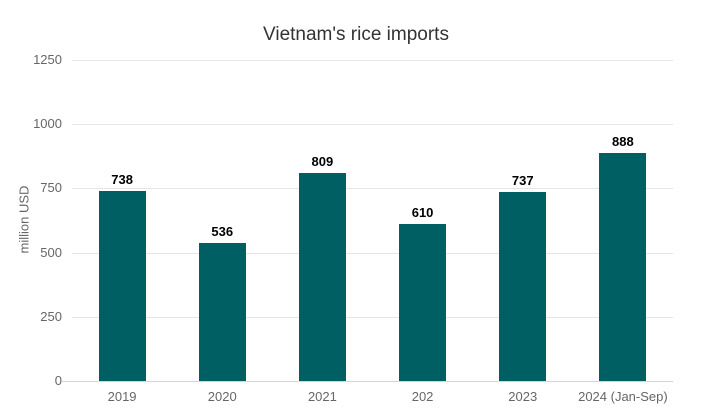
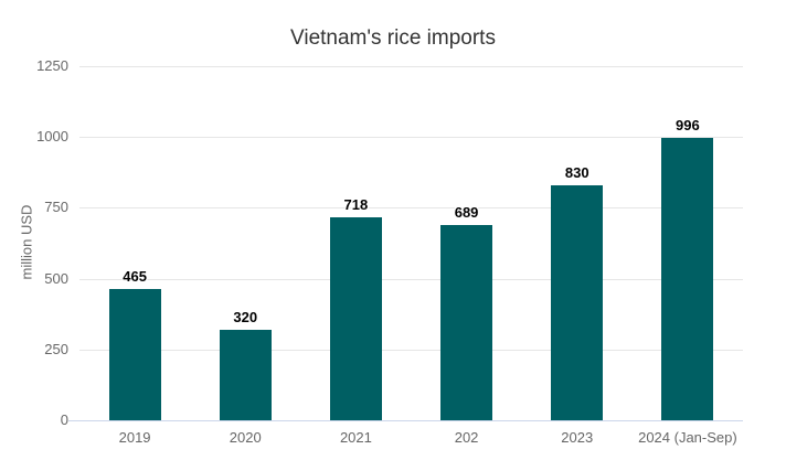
2019: 738 -> 465
2020: 536 -> 320
2021: 809 -> 718
202: 610 -> 689
2023: 737 -> 830
2024 (Jan-Sep): 888 -> 996
